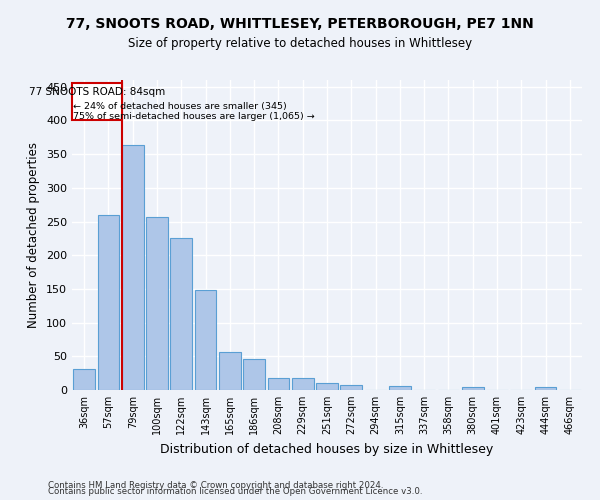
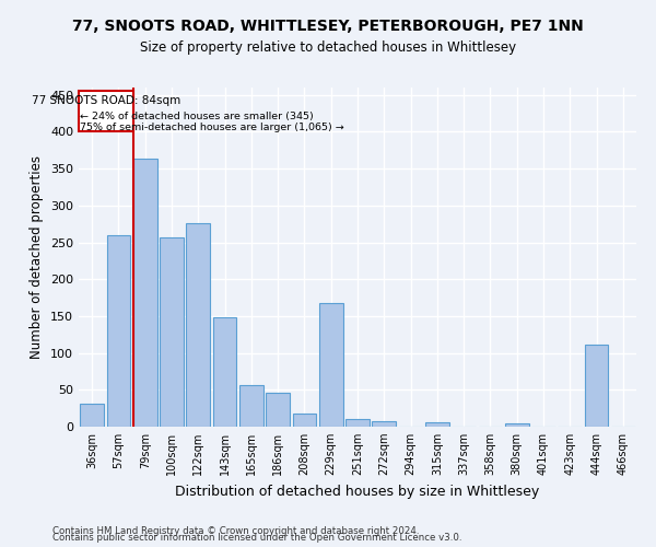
122sqm: 225 -> 276
229sqm: 18 -> 168
444sqm: 4 -> 112
